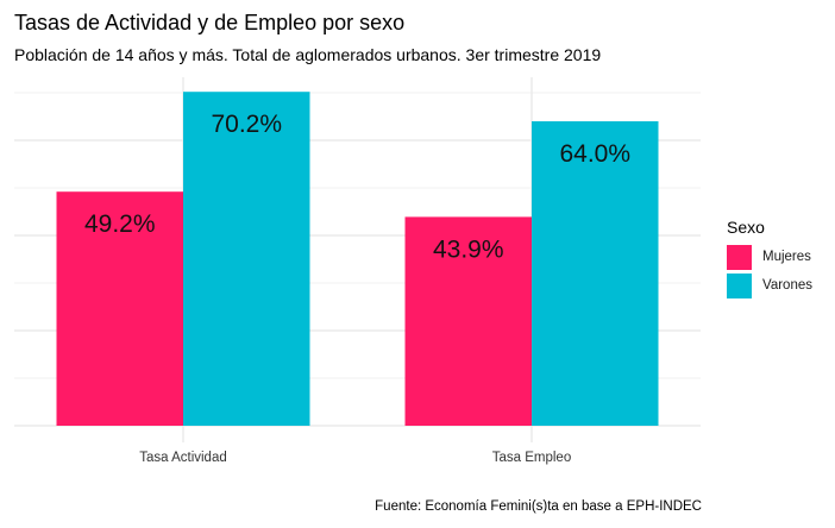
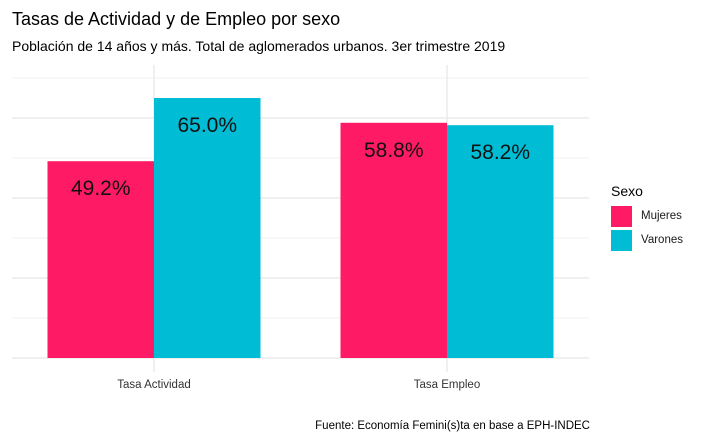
Varones/Tasa Actividad: 70.2% -> 65.0%
Mujeres/Tasa Empleo: 43.9% -> 58.8%
Varones/Tasa Empleo: 64.0% -> 58.2%
